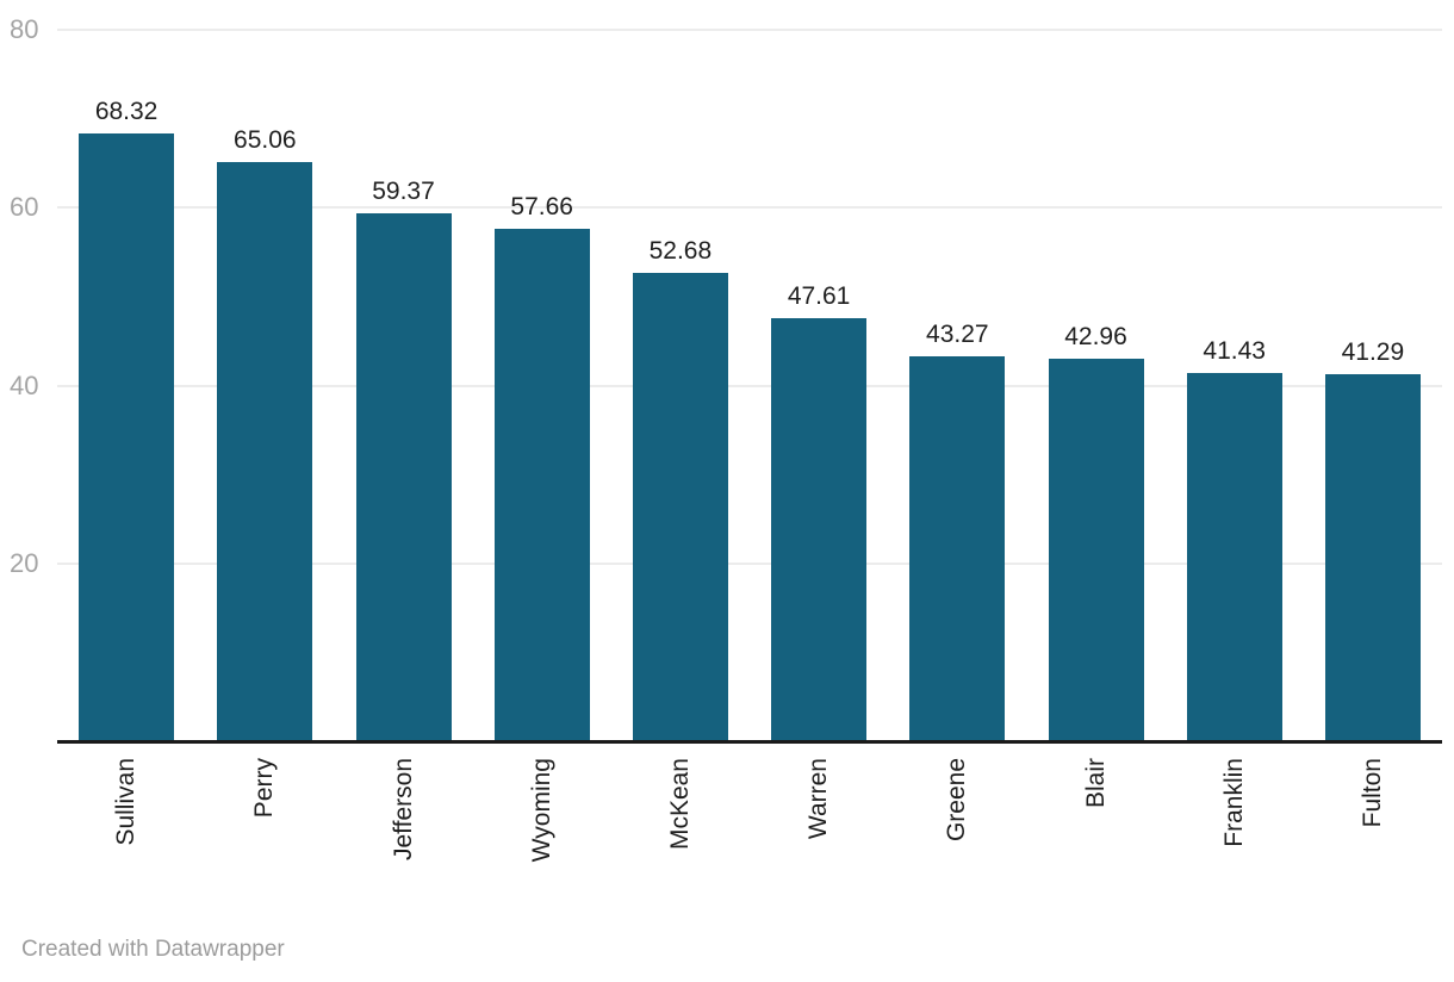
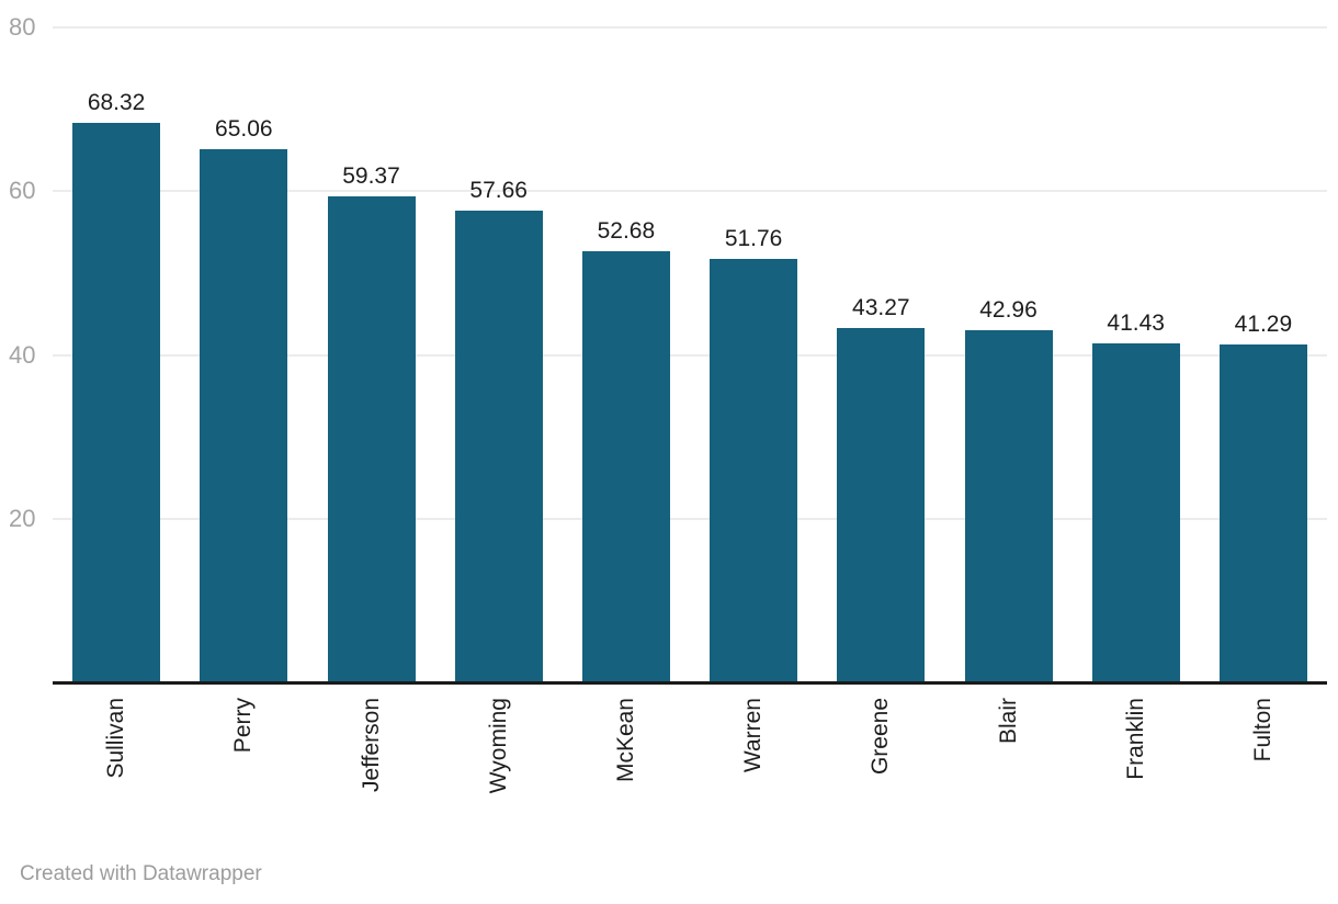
Warren: 47.61 -> 51.76
